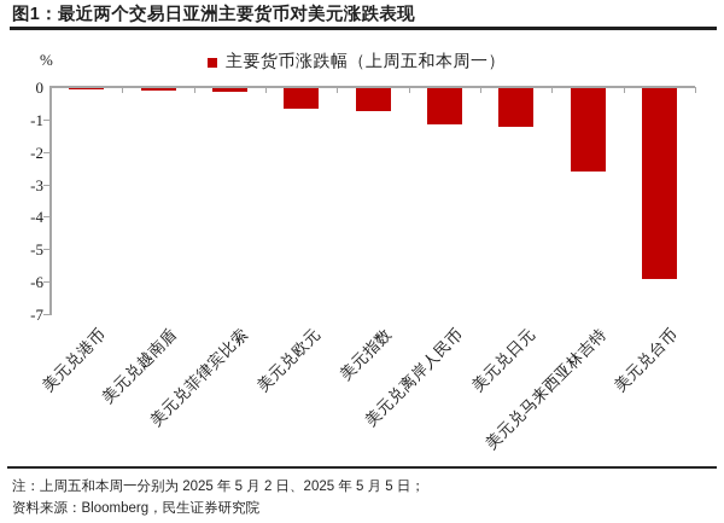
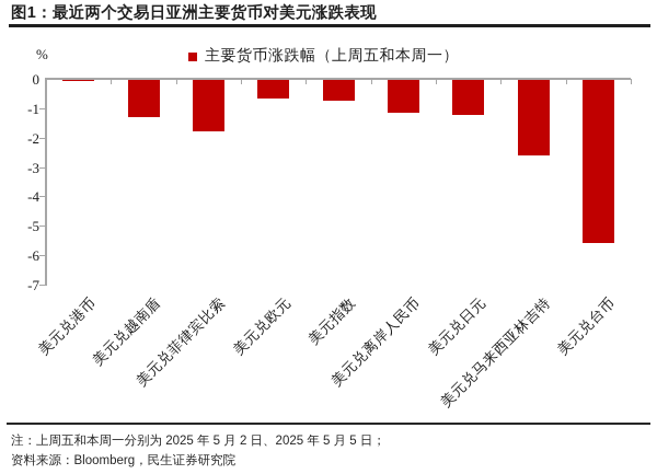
美元兑越南盾: -0.1 -> -1.3
美元兑菲律宾比索: -0.1 -> -1.8
美元兑台币: -5.9 -> -5.6
